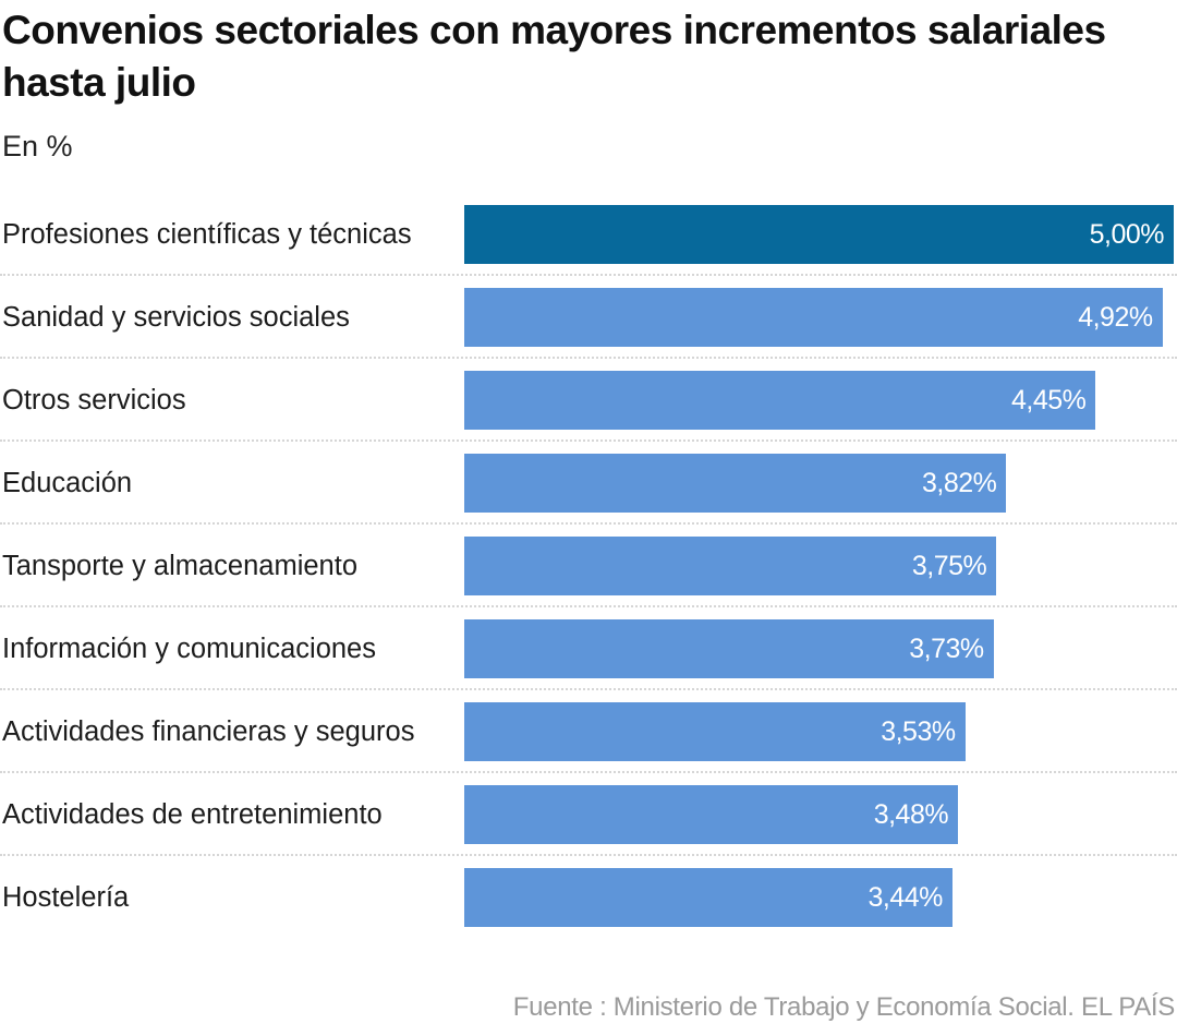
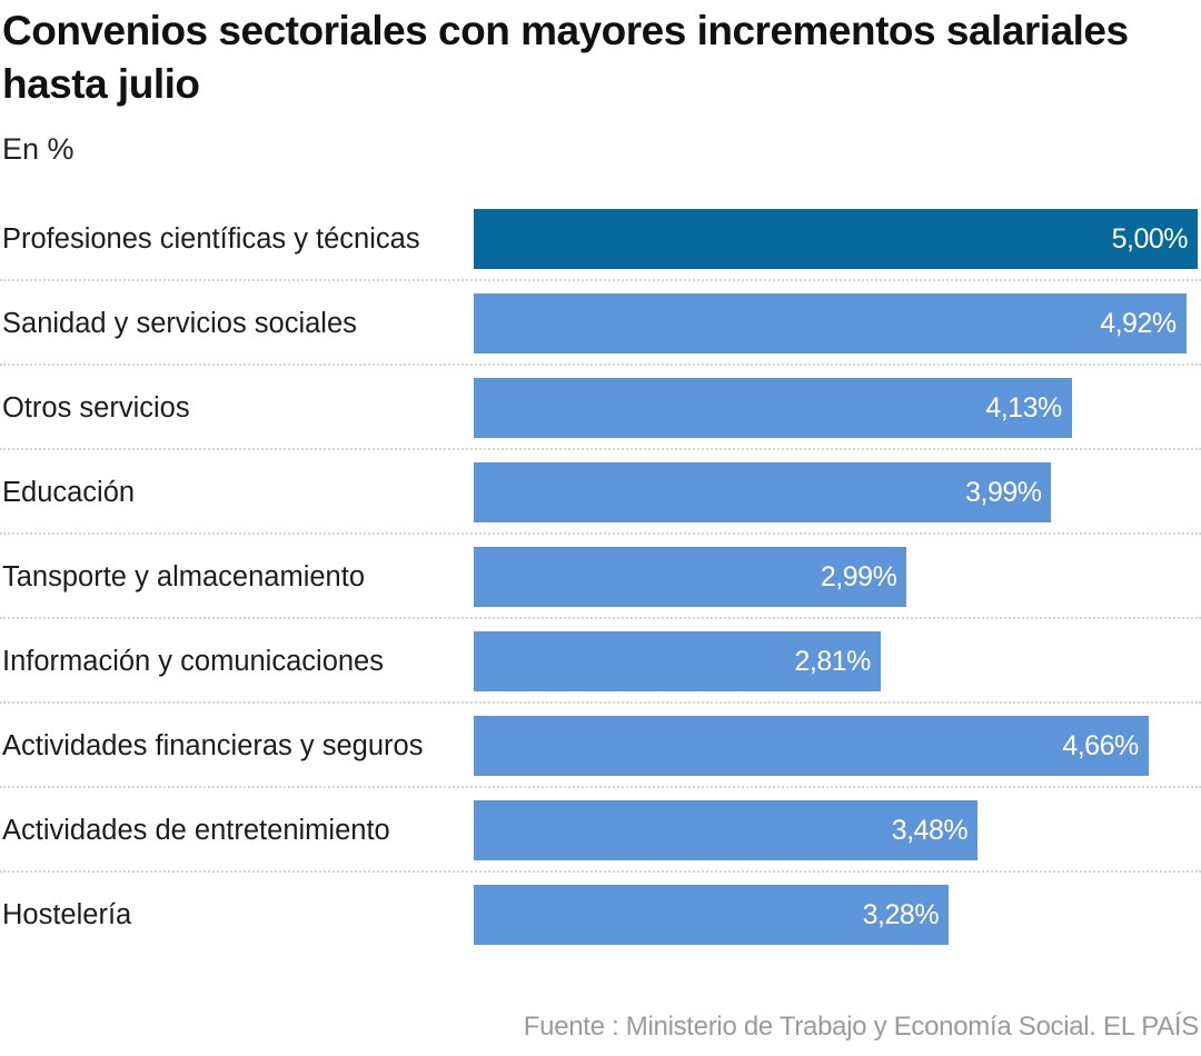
Otros servicios: 4,45% -> 4,13%
Educación: 3,82% -> 3,99%
Tansporte y almacenamiento: 3,75% -> 2,99%
Información y comunicaciones: 3,73% -> 2,81%
Actividades financieras y seguros: 3,53% -> 4,66%
Hostelería: 3,44% -> 3,28%
